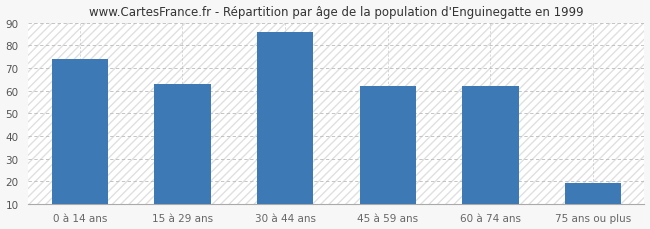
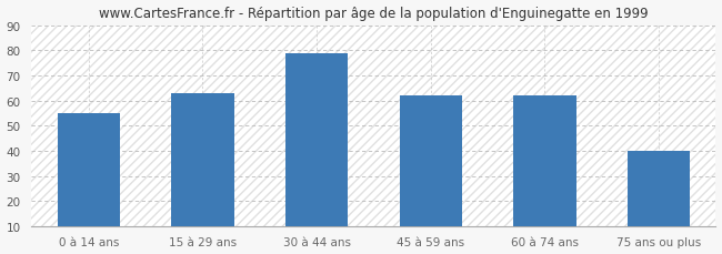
0 à 14 ans: 74 -> 55
30 à 44 ans: 86 -> 79
75 ans ou plus: 19 -> 40
